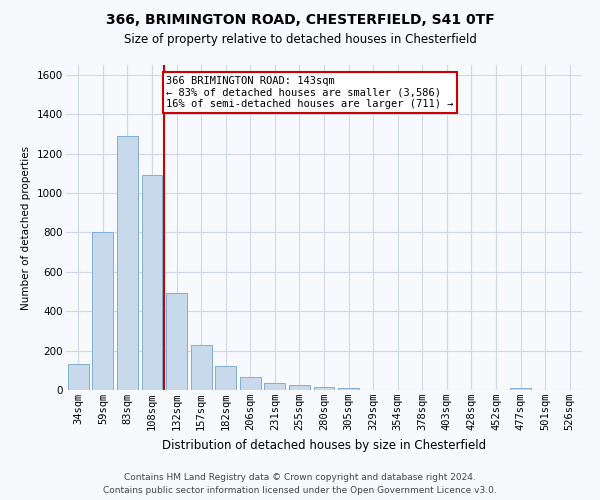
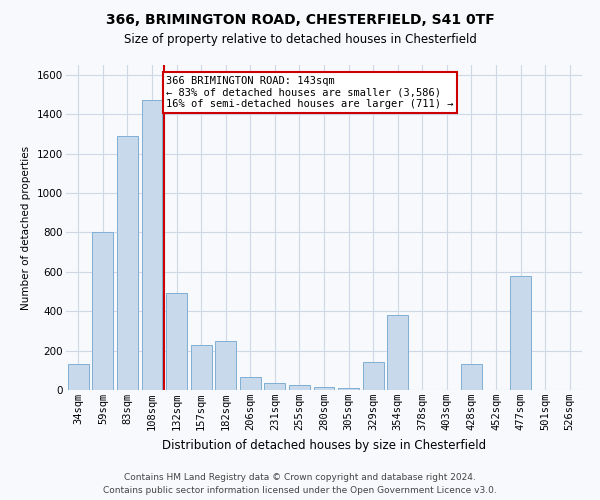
108sqm: 1090 -> 1470
182sqm: 120 -> 250
329sqm: 0 -> 140
354sqm: 0 -> 380
428sqm: 0 -> 130
477sqm: 10 -> 580
